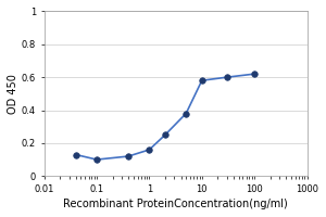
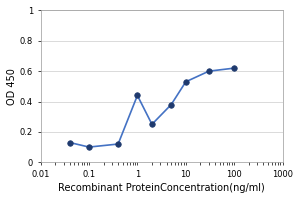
1: 0.16 -> 0.44
10: 0.58 -> 0.53
